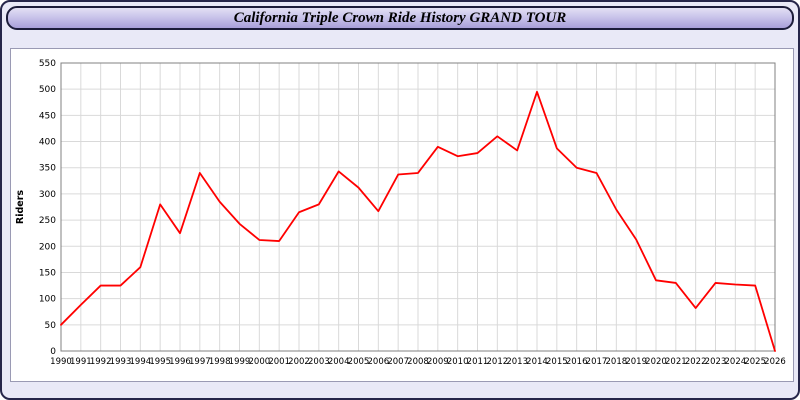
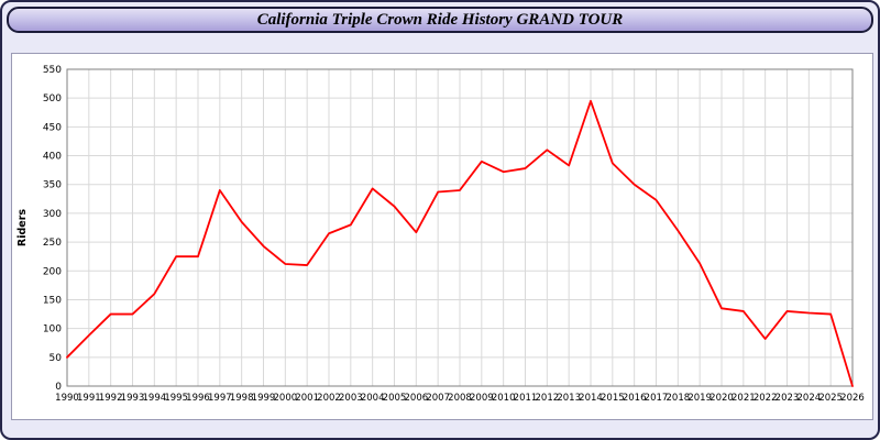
1995: 280 -> 220
2017: 340 -> 320
